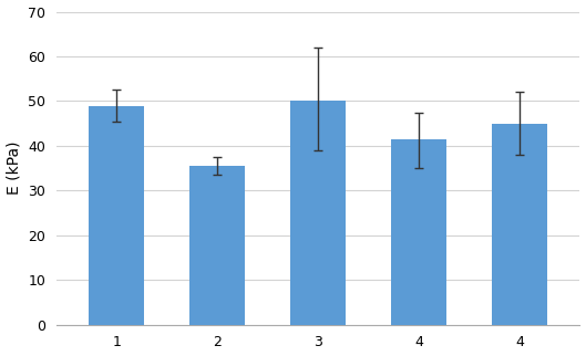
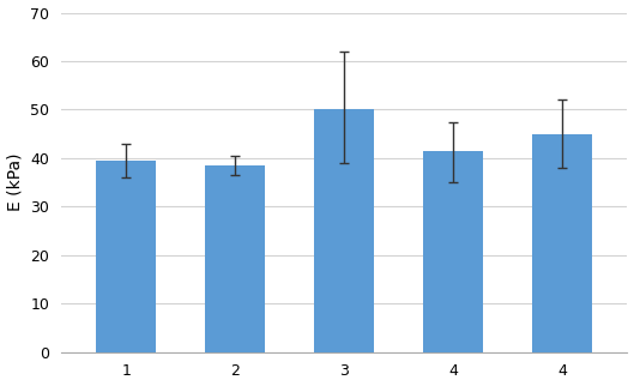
1: 49.0 -> 39.5
2: 35.5 -> 38.5
